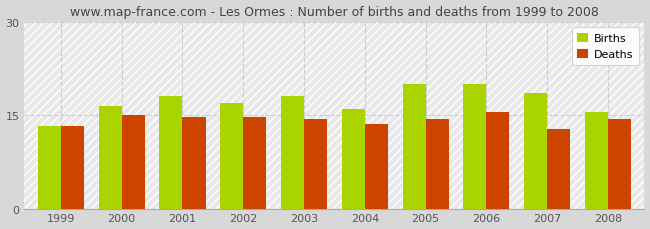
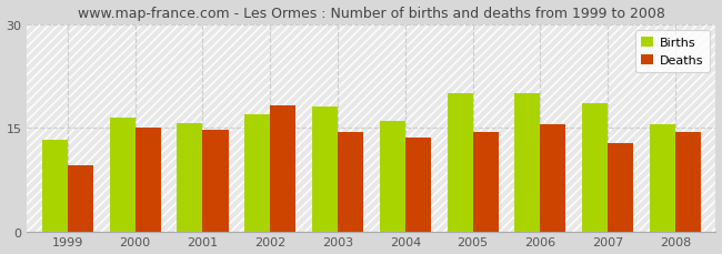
Deaths/1999: 13.3 -> 9.6
Births/2001: 18.0 -> 15.6
Deaths/2002: 14.7 -> 18.2
